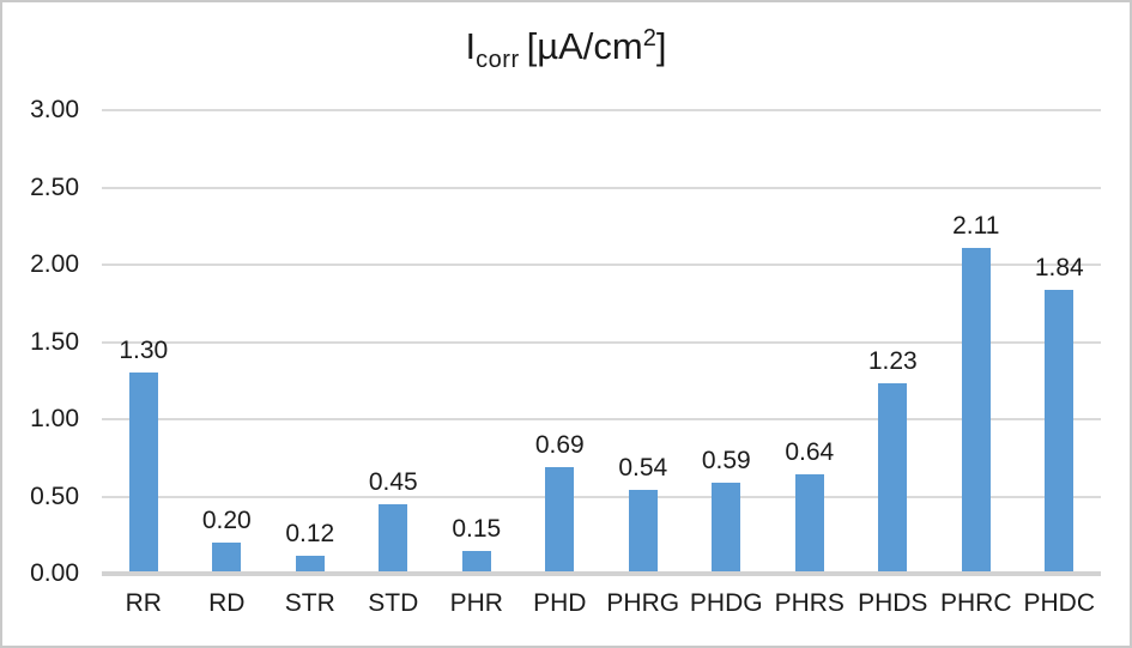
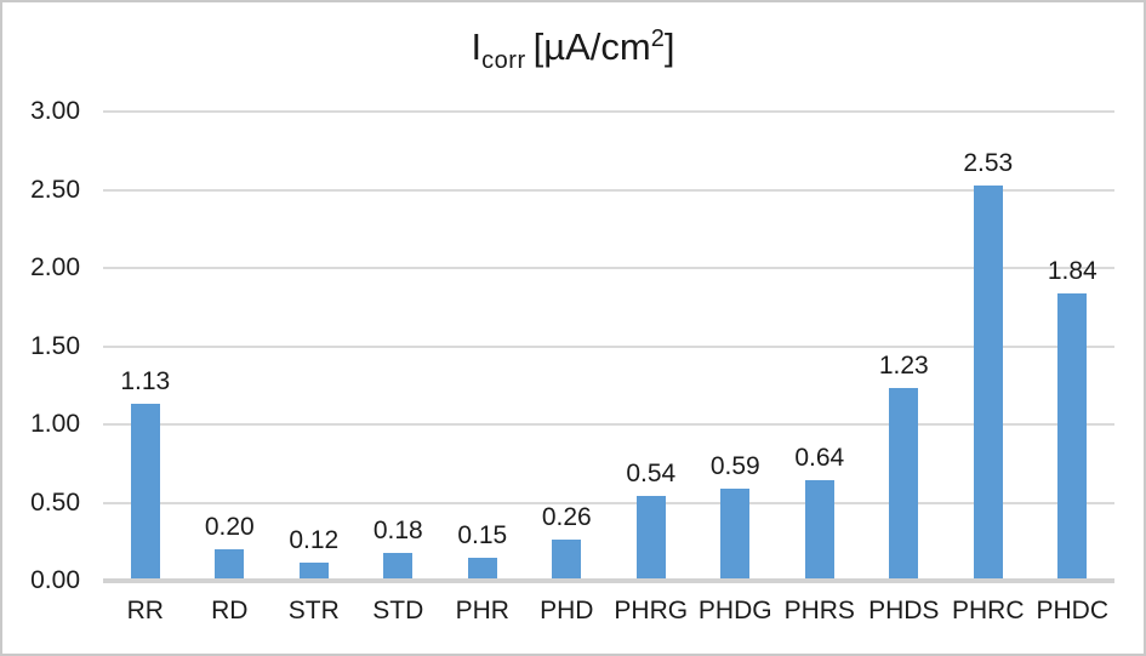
RR: 1.30 -> 1.13
STD: 0.45 -> 0.18
PHD: 0.69 -> 0.26
PHRC: 2.11 -> 2.53
